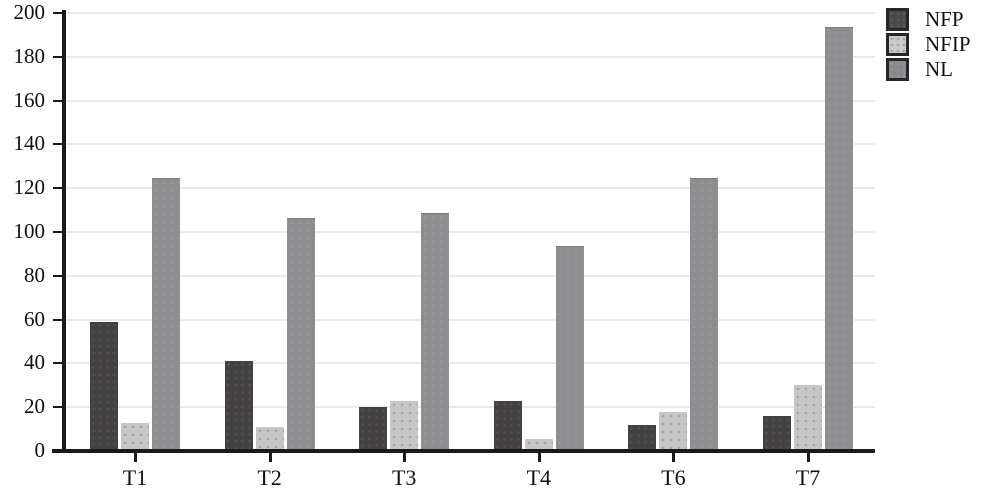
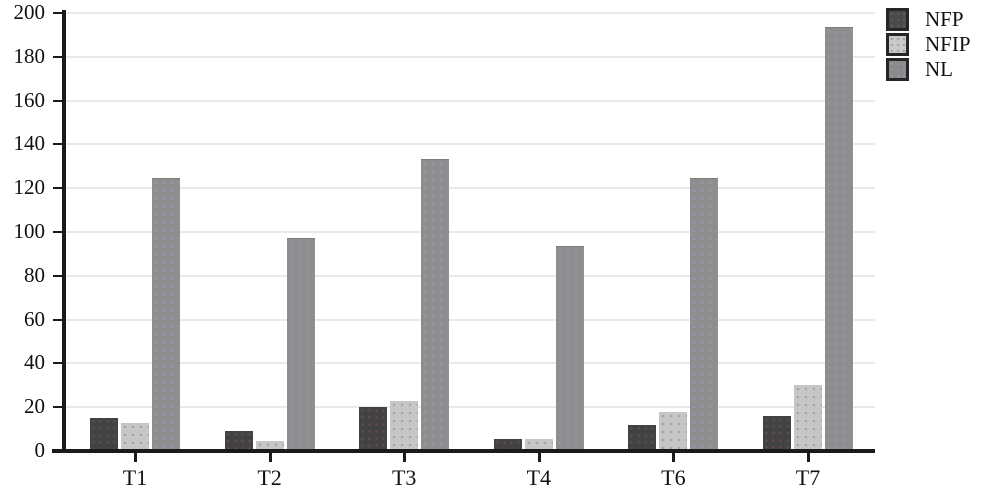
NFP/T1: 59 -> 15
NFP/T2: 41 -> 9
NFIP/T2: 11 -> 4
NL/T2: 106 -> 97
NL/T3: 108 -> 133
NFP/T4: 23 -> 6
